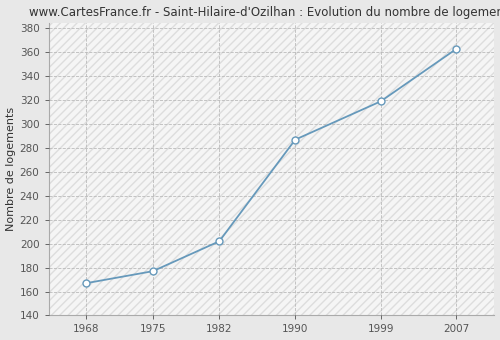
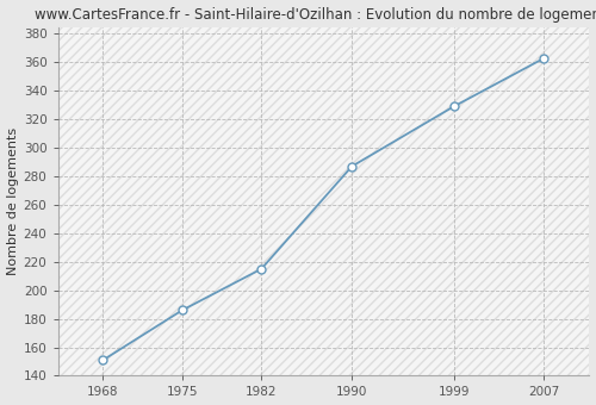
1968: 167 -> 151
1975: 177 -> 186
1982: 202 -> 215
1999: 319 -> 329
